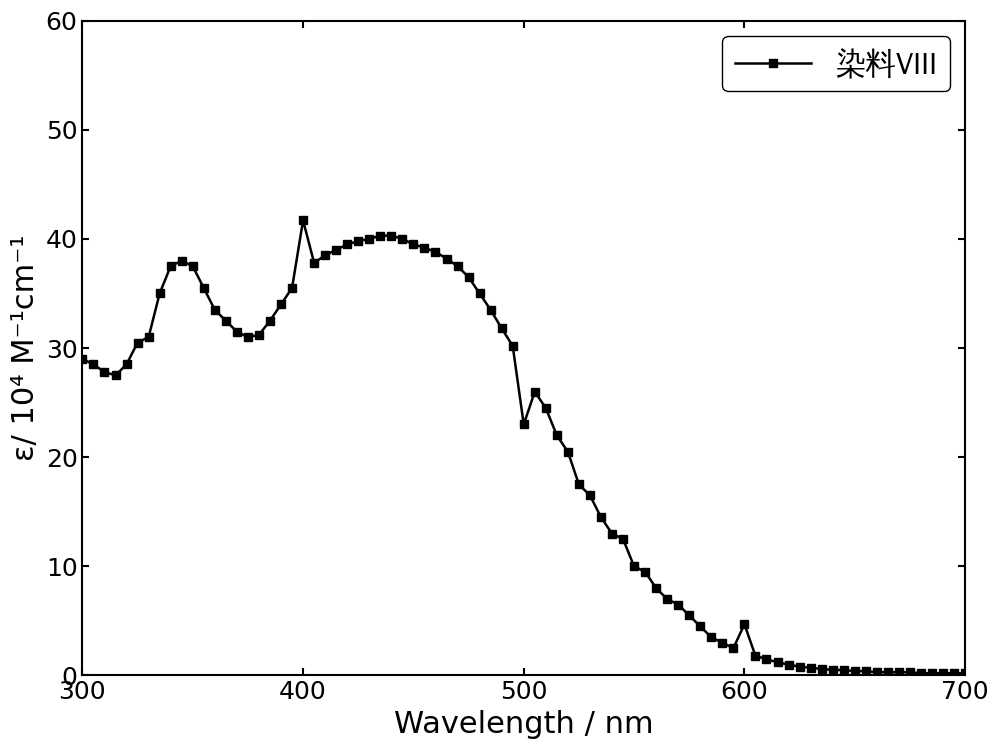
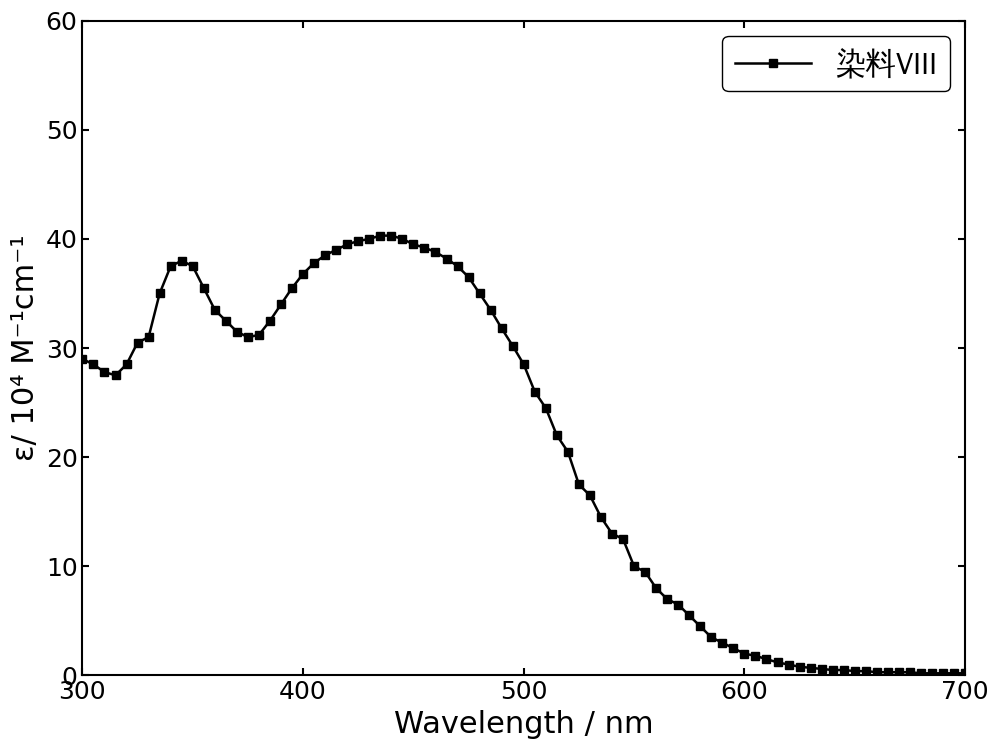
400: 41.7 -> 36.8
500: 23.0 -> 28.5
600: 4.7 -> 2.0
